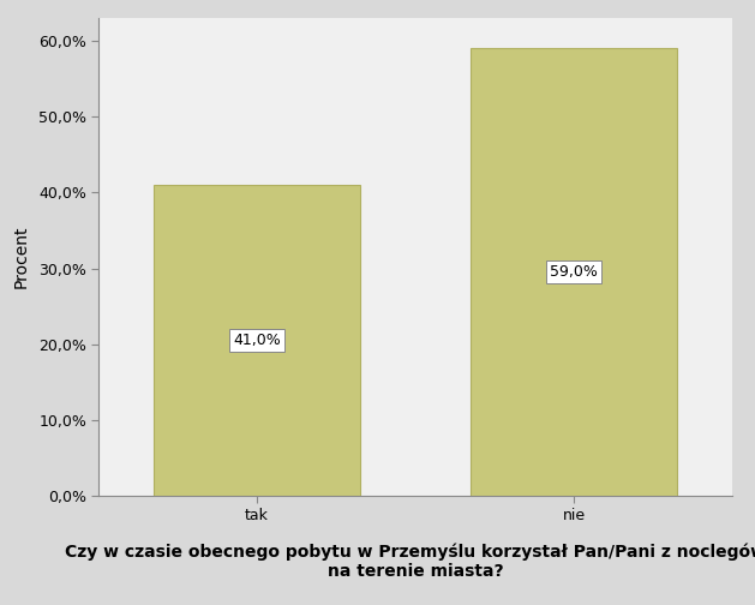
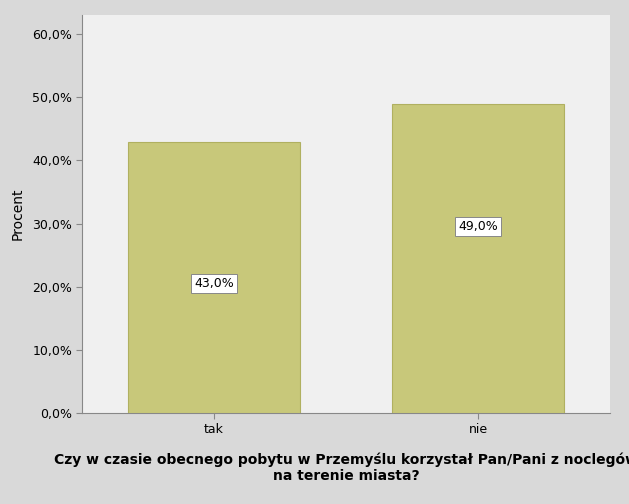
tak: 41,0% -> 43,0%
nie: 59,0% -> 49,0%
